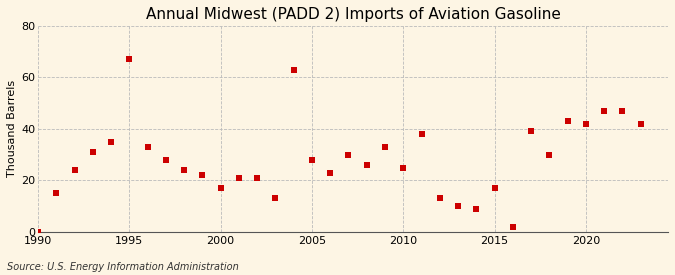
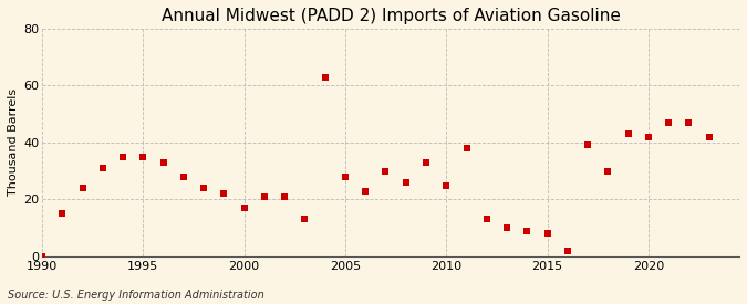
1995: 67 -> 35
2015: 17 -> 8
